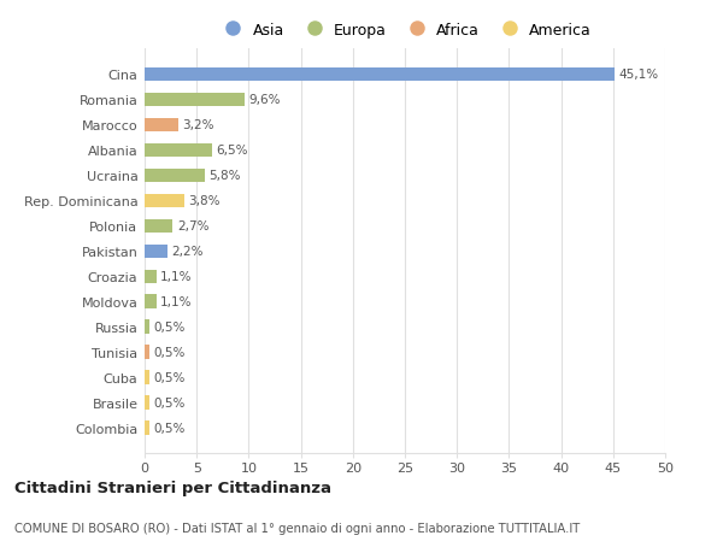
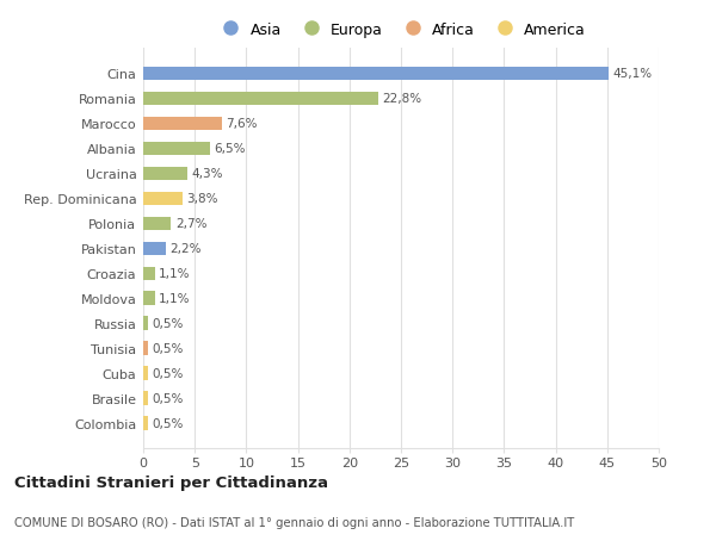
Romania: 9,6% -> 22,8%
Marocco: 3,2% -> 7,6%
Ucraina: 5,8% -> 4,3%
